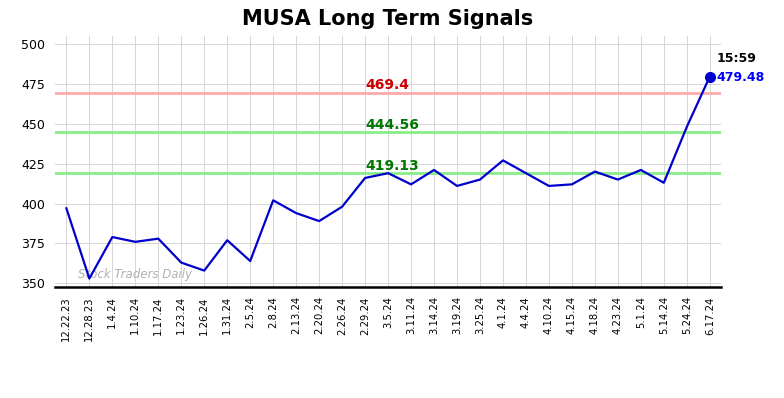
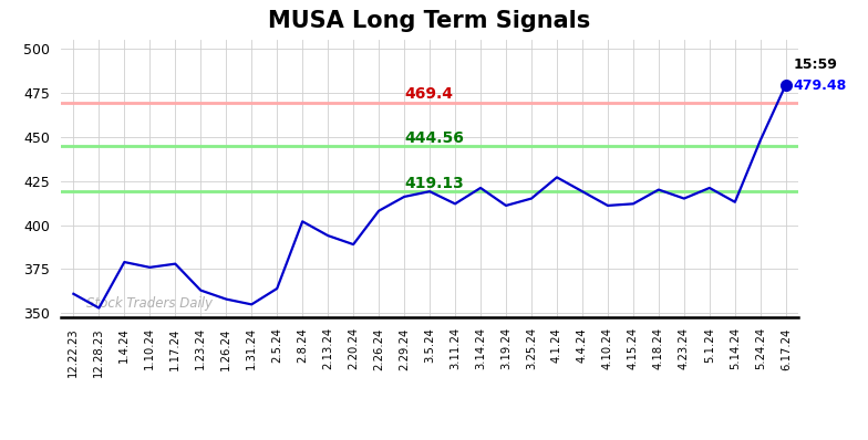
12.22.23: 397 -> 361
1.31.24: 377 -> 355
2.26.24: 398 -> 408
